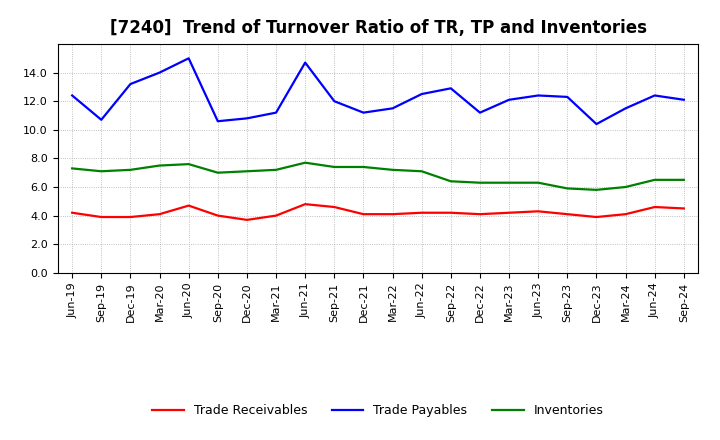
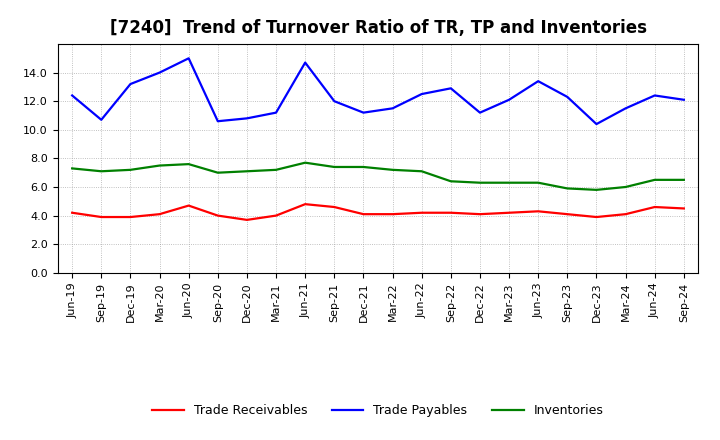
Trade Payables/Jun-23: 12.4 -> 13.4
